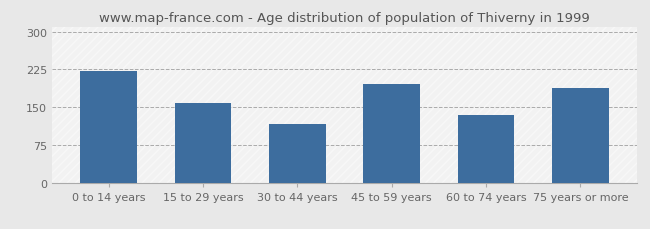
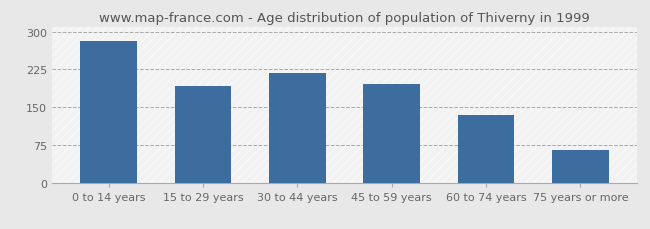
0 to 14 years: 222 -> 281
15 to 29 years: 158 -> 192
30 to 44 years: 116 -> 218
75 years or more: 188 -> 65
